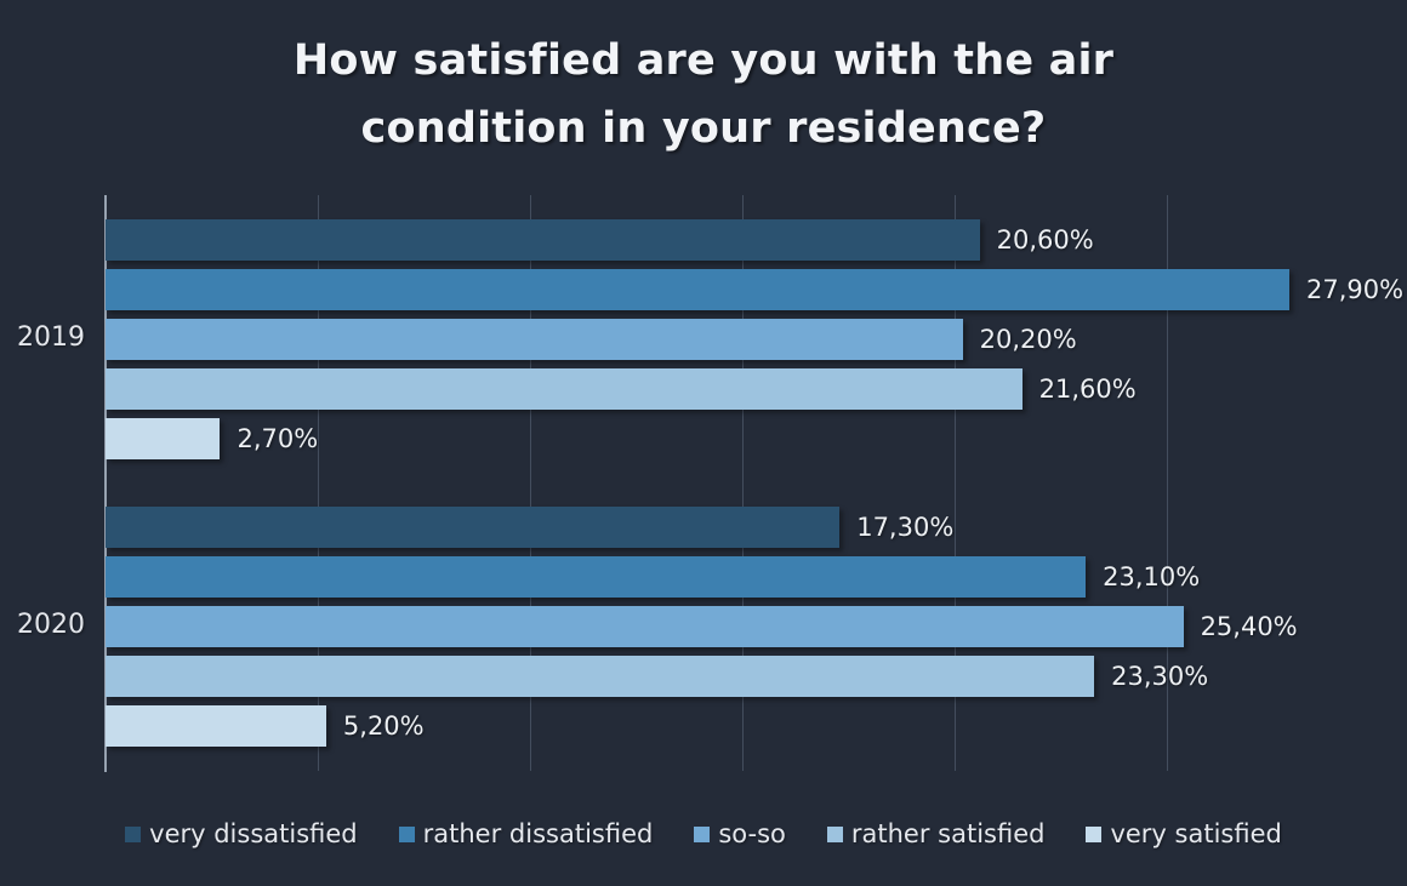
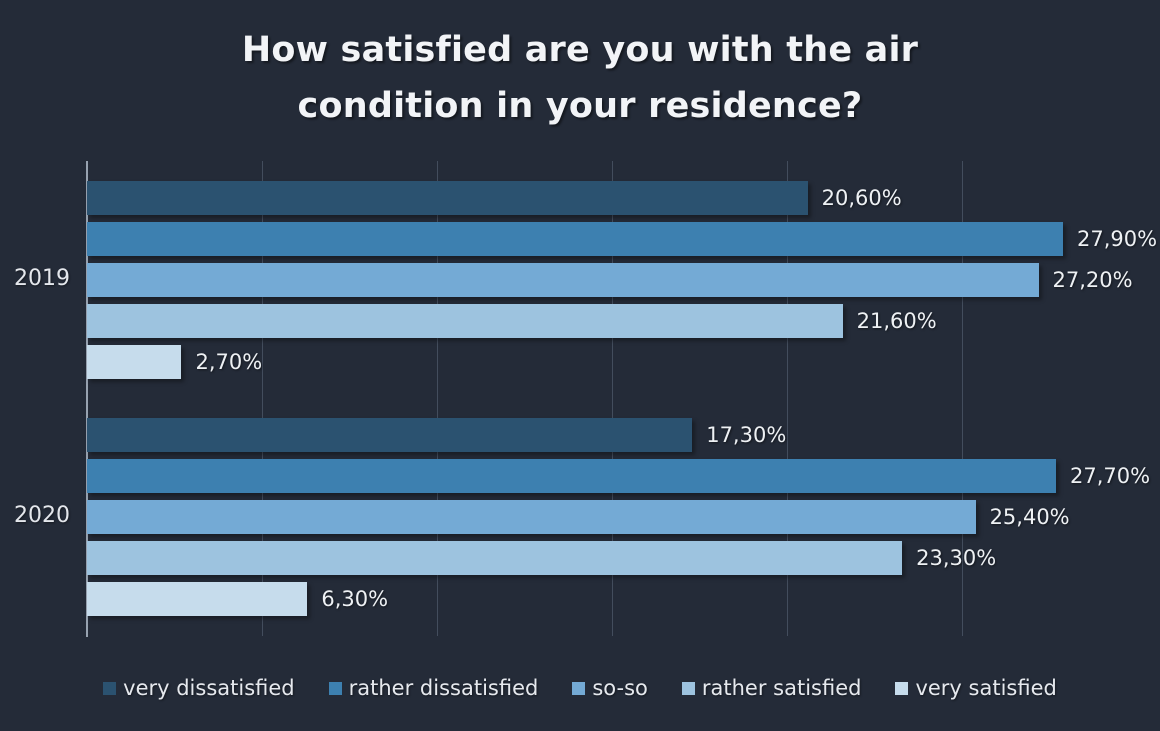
so-so/2019: 20,20% -> 27,20%
rather dissatisfied/2020: 23,10% -> 27,70%
very satisfied/2020: 5,20% -> 6,30%
